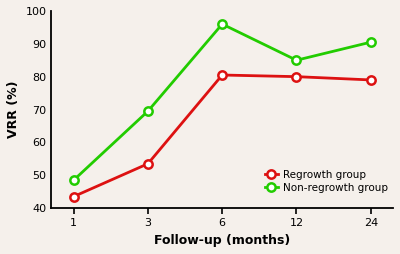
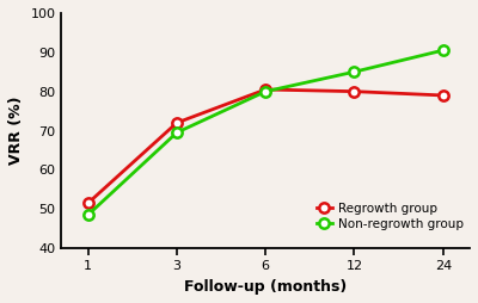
Regrowth group/1: 43.5 -> 51.5
Regrowth group/3: 53.5 -> 72.0
Non-regrowth group/6: 96.0 -> 80.0
